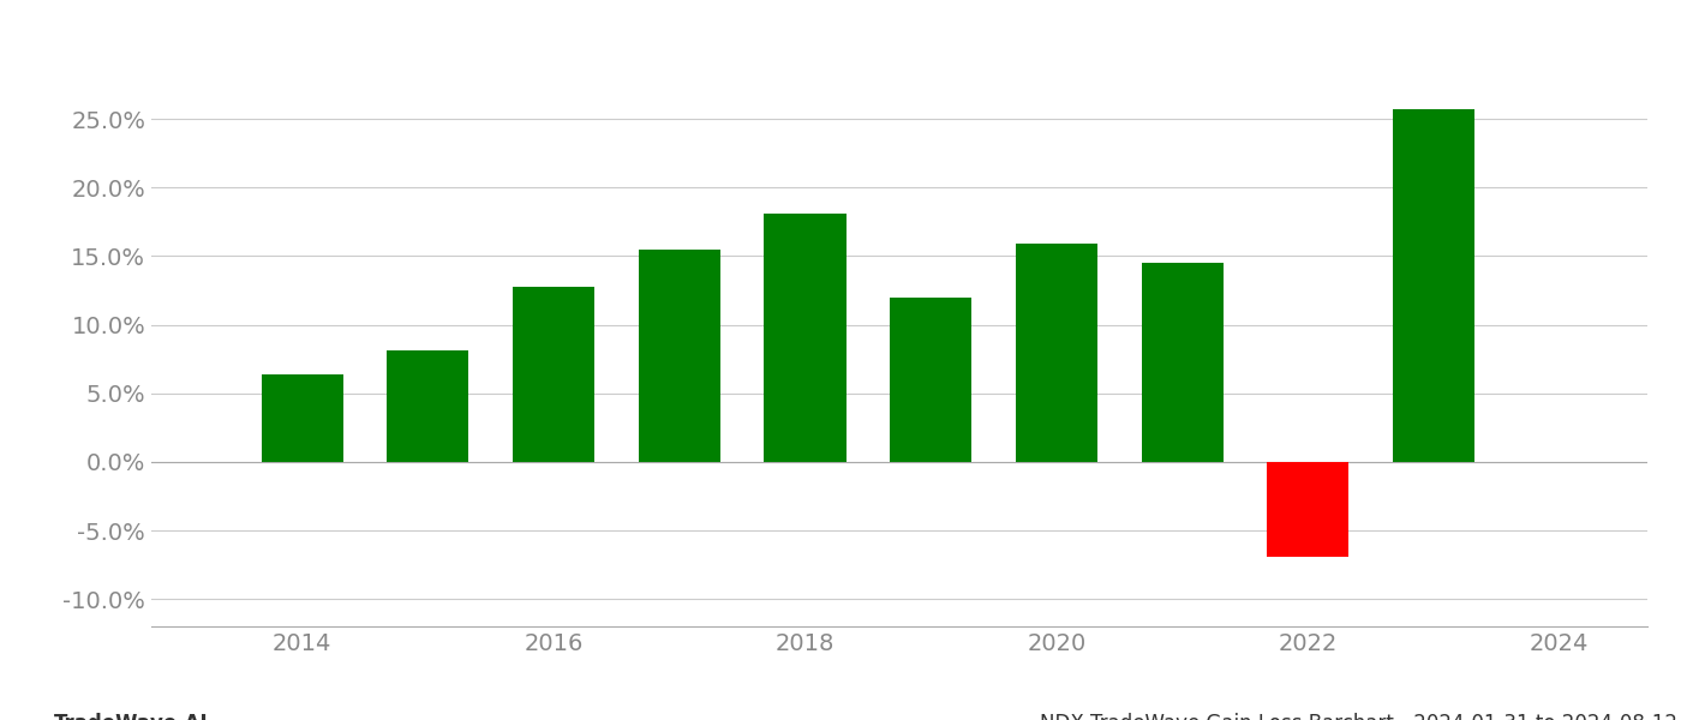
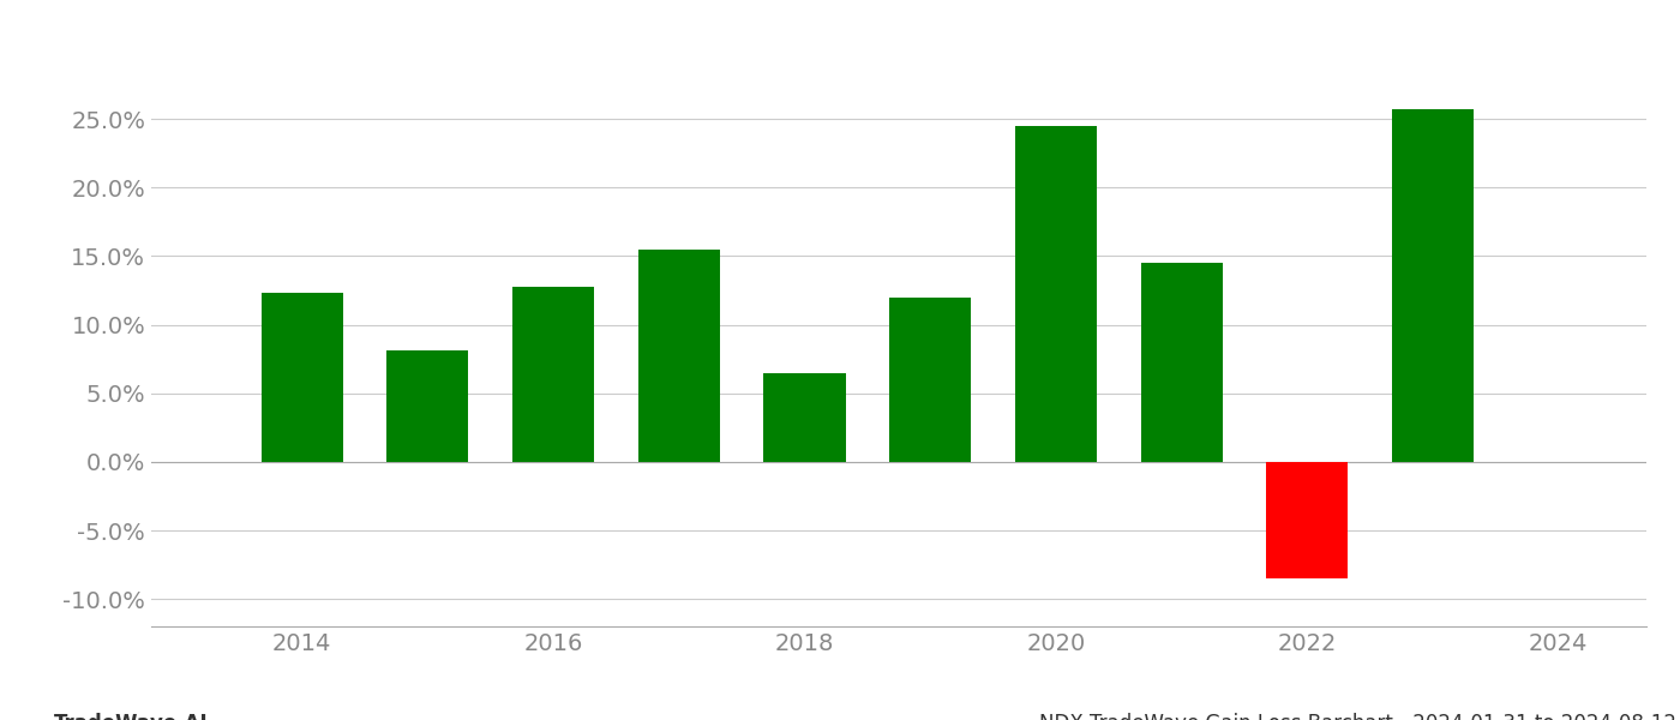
2014: 6.4% -> 12.3%
2018: 18.1% -> 6.5%
2020: 15.9% -> 24.5%
2022: -6.9% -> -8.5%
